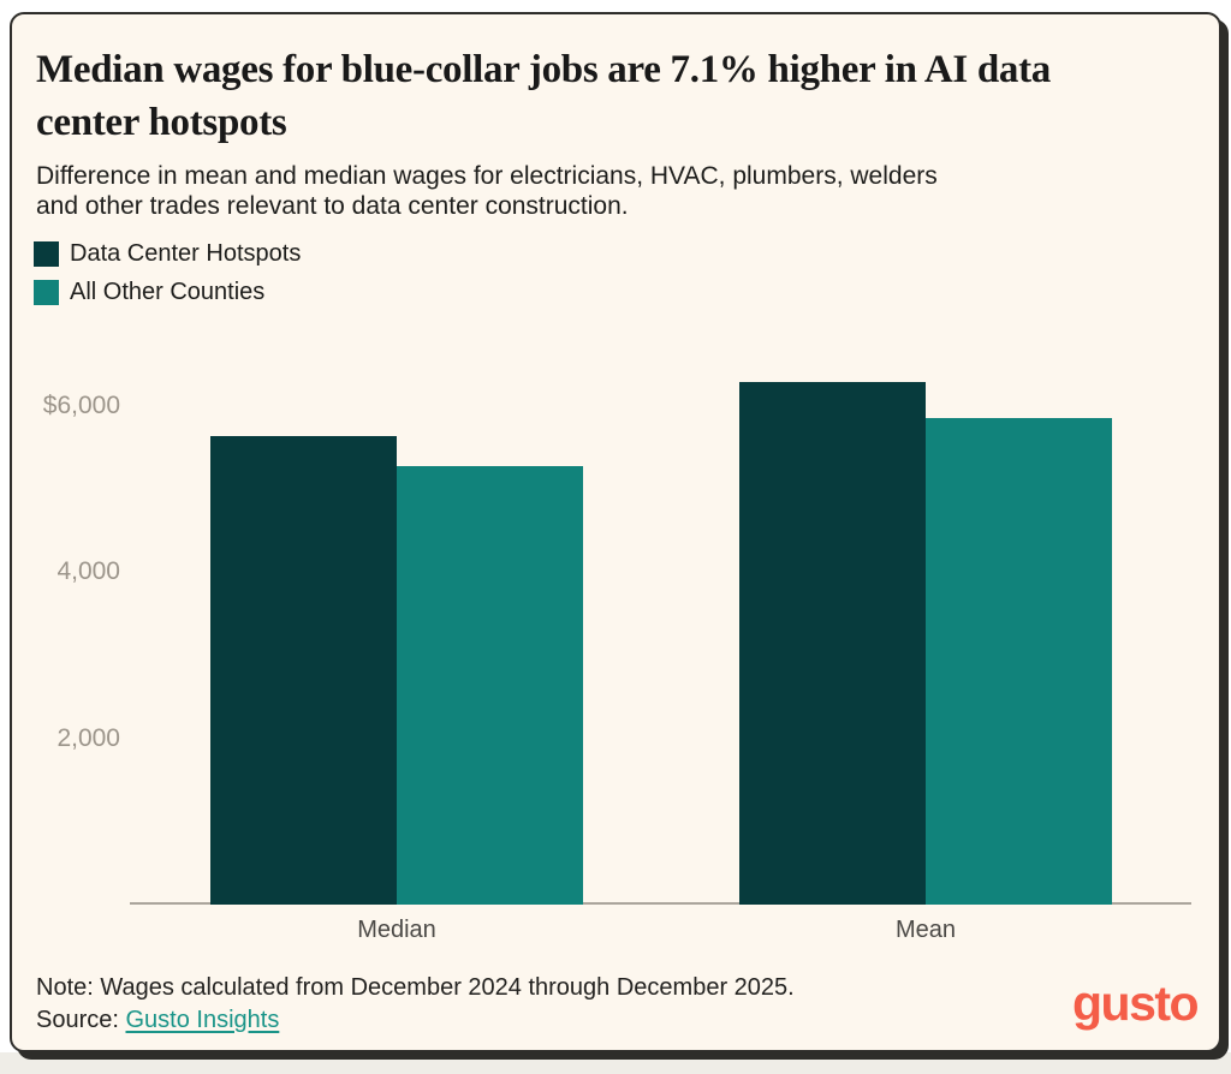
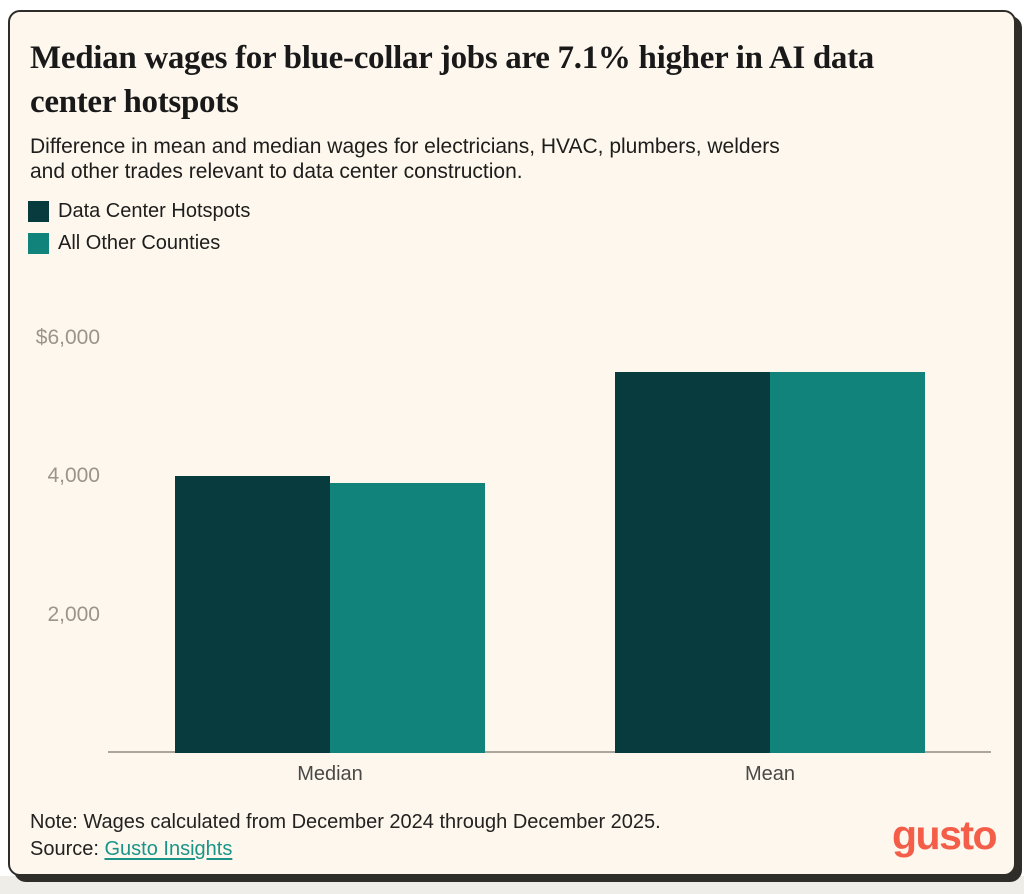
Data Center Hotspots/Median: $5600 -> $4000
All Other Counties/Median: $5300 -> $3900
Data Center Hotspots/Mean: $6300 -> $5500
All Other Counties/Mean: $5800 -> $5500
